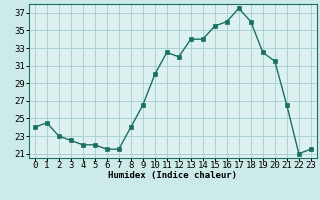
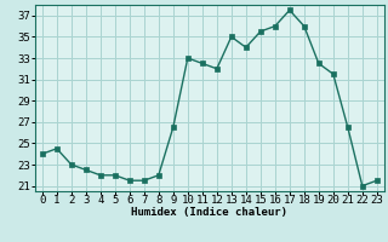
8: 24.0 -> 22.0
10: 30.0 -> 33.0
13: 34.0 -> 35.0
